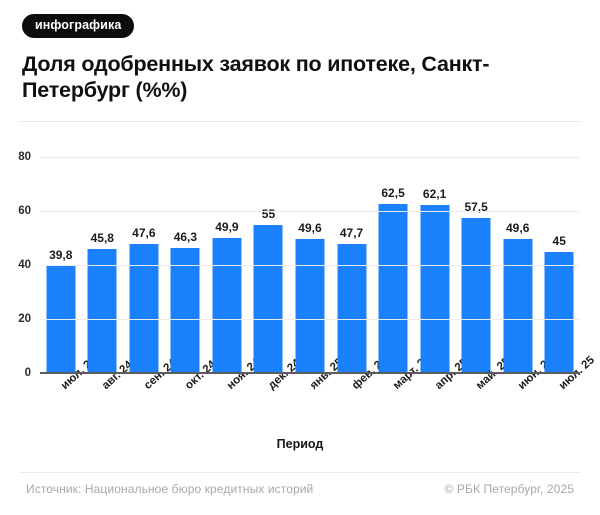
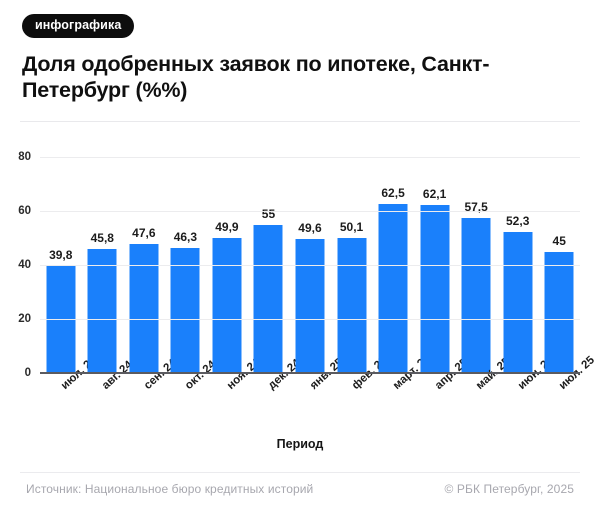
фев. 25: 47,7 -> 50,1
июн. 25: 49,6 -> 52,3
